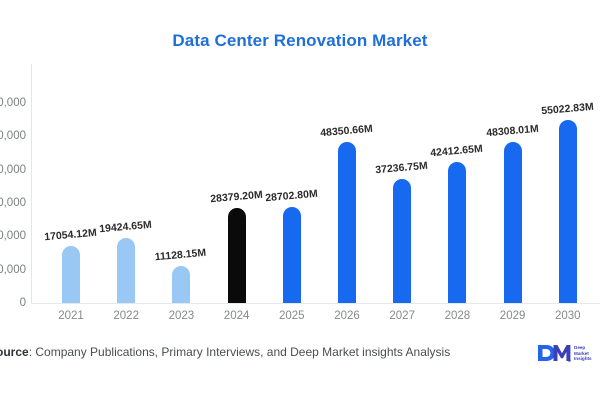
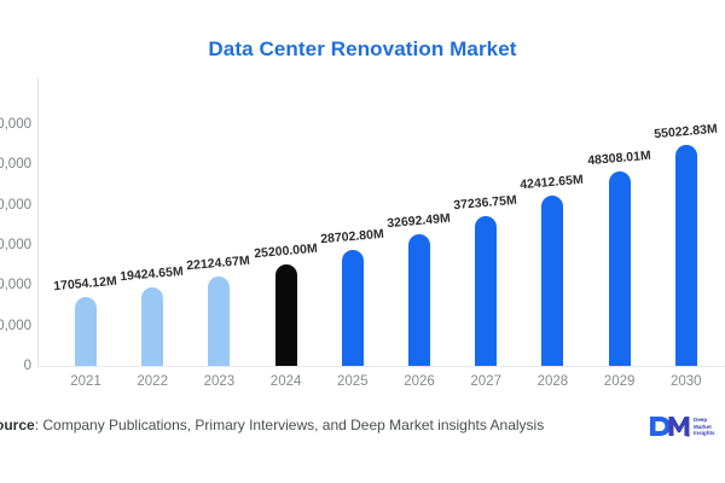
2023: 11128.15M -> 22124.67M
2024: 28379.20M -> 25200.00M
2026: 48350.66M -> 32692.49M
